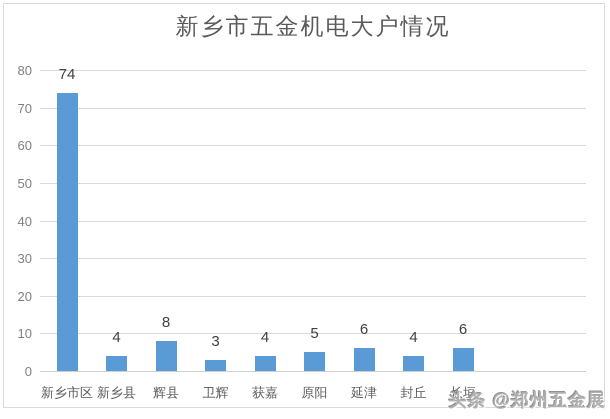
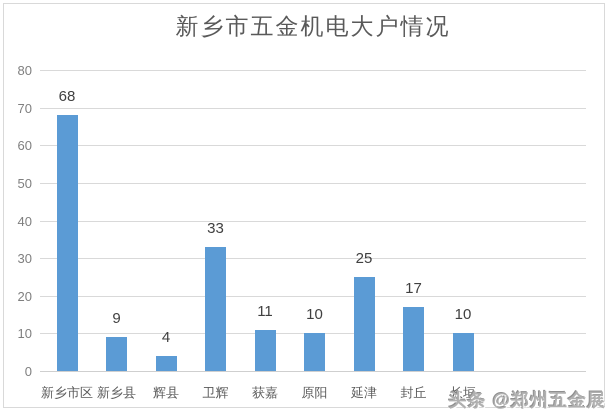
新乡市区: 74 -> 68
新乡县: 4 -> 9
辉县: 8 -> 4
卫辉: 3 -> 33
获嘉: 4 -> 11
原阳: 5 -> 10
延津: 6 -> 25
封丘: 4 -> 17
长垣: 6 -> 10
